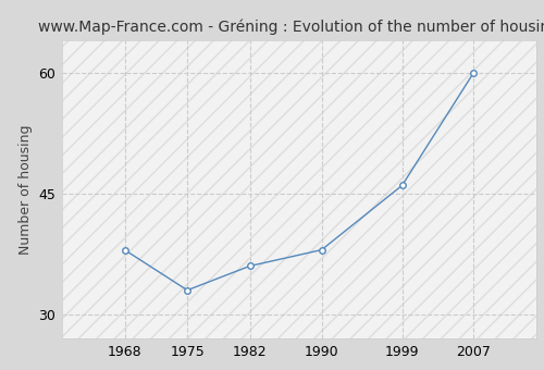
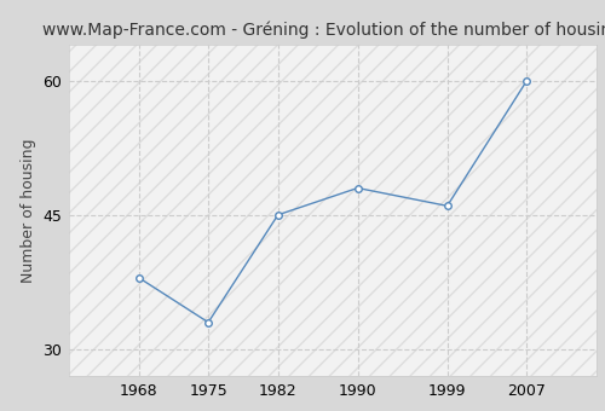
1982: 36 -> 45
1990: 38 -> 48
